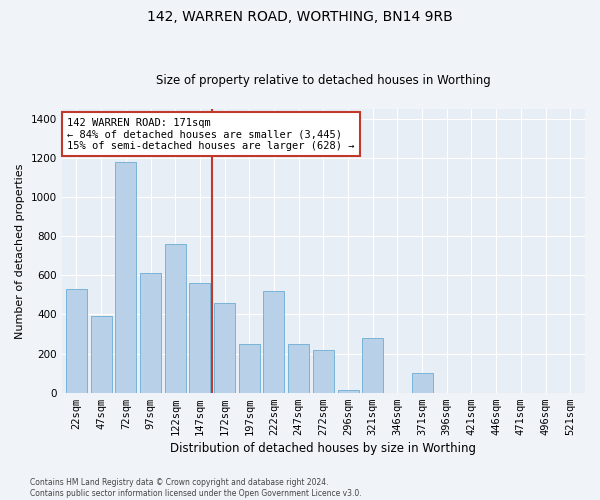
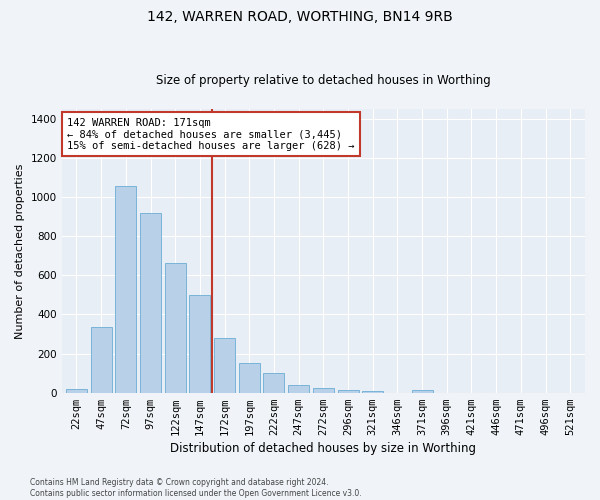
22sqm: 530 -> 20
47sqm: 390 -> 340
72sqm: 1180 -> 1060
97sqm: 610 -> 920
122sqm: 760 -> 660
147sqm: 560 -> 500
172sqm: 460 -> 280
197sqm: 250 -> 150
222sqm: 520 -> 100
247sqm: 250 -> 40
272sqm: 220 -> 20
321sqm: 280 -> 10
371sqm: 100 -> 10
